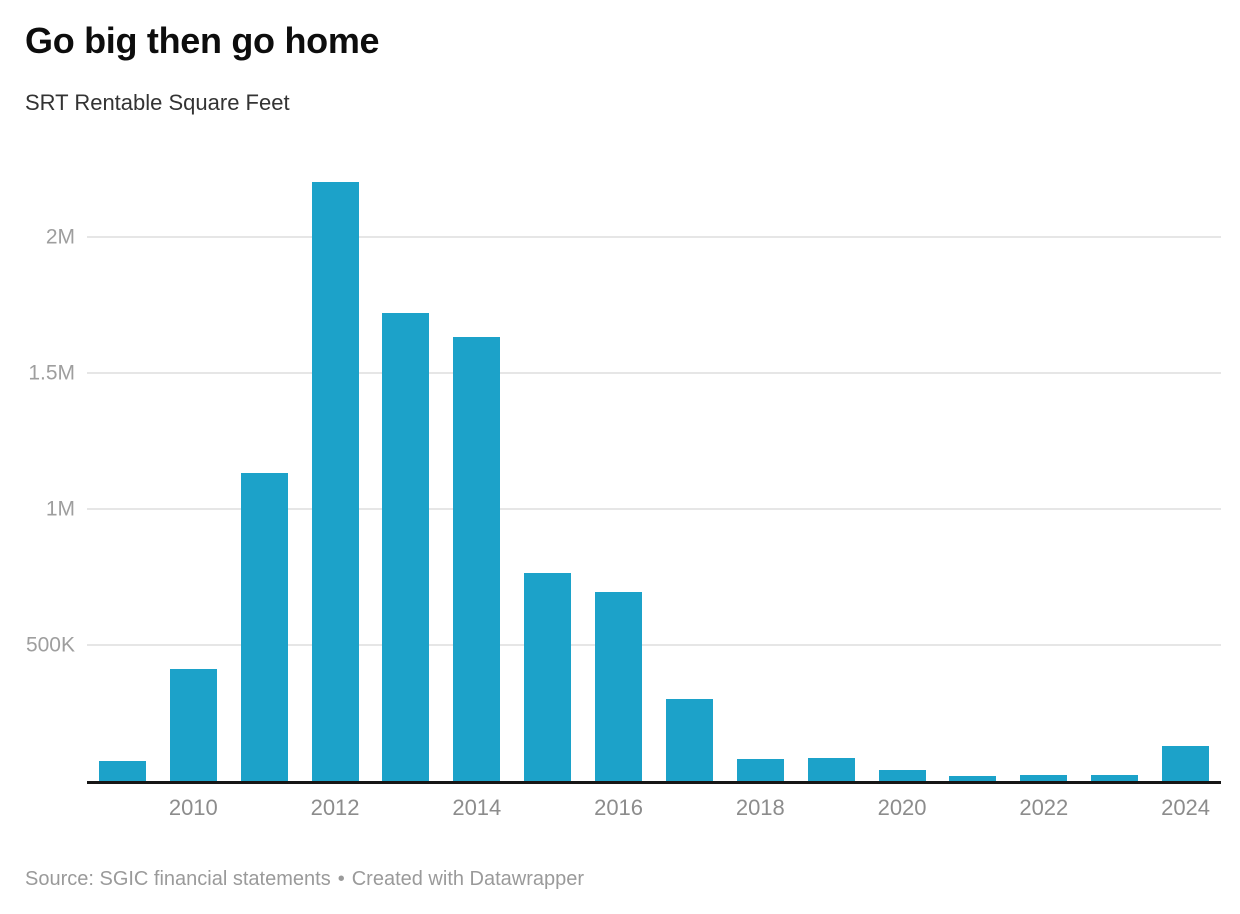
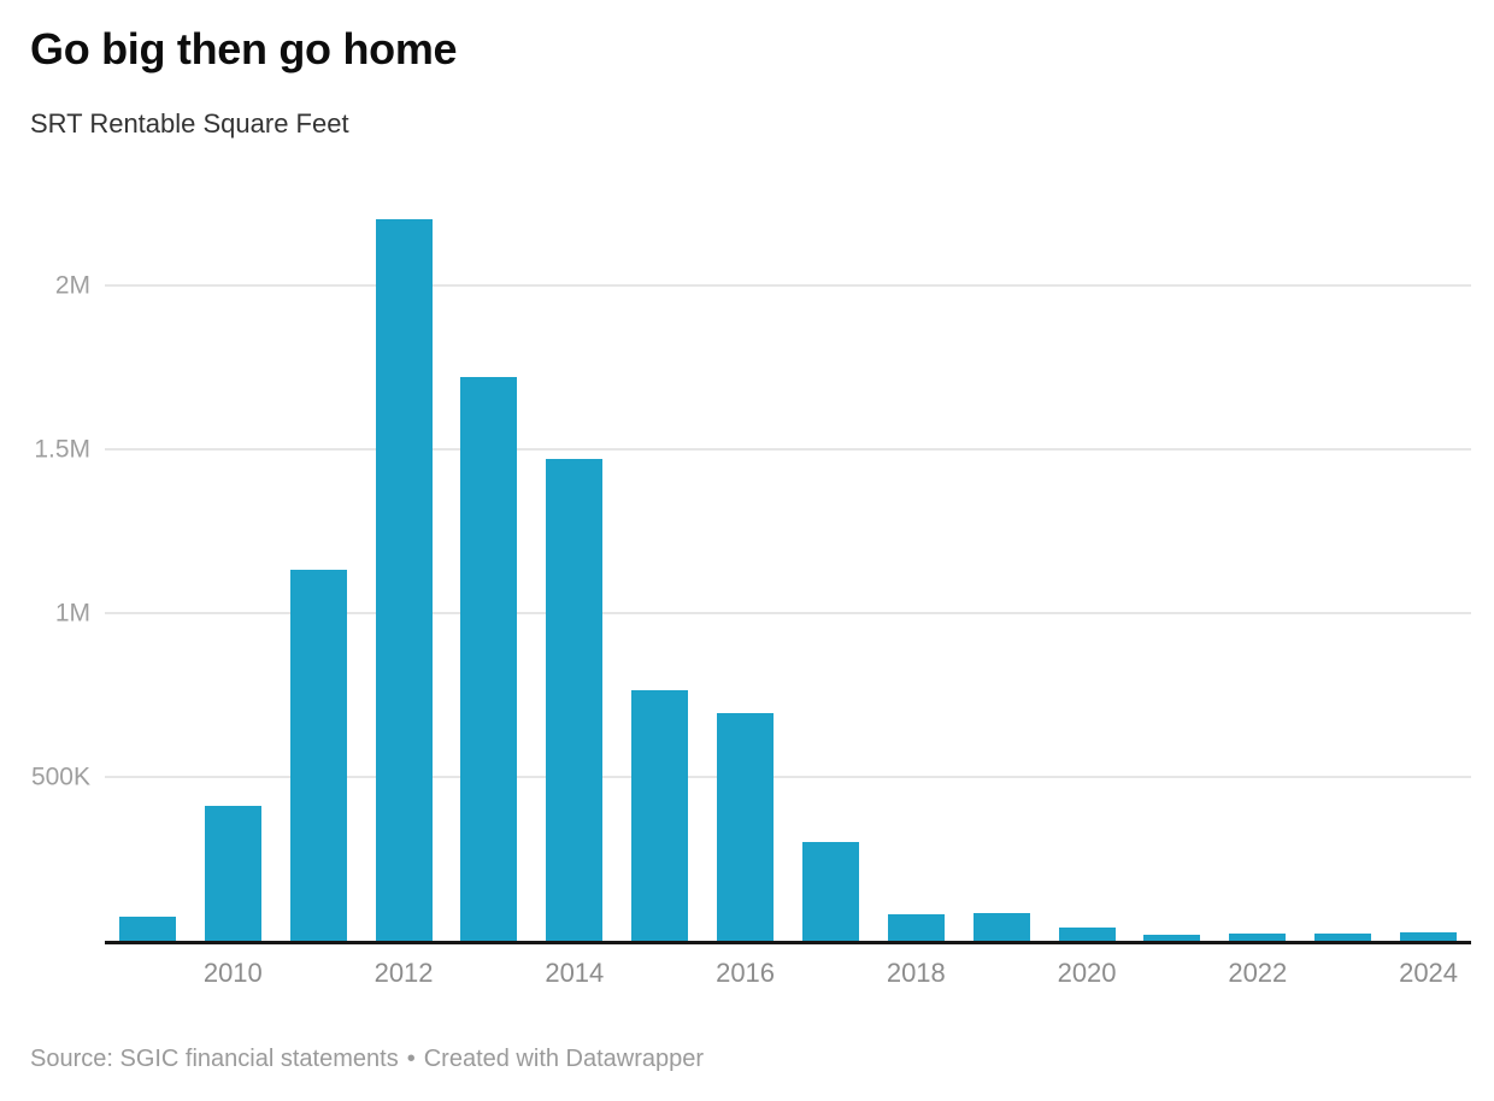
2014: 1.63M -> 1.47M
2024: 0.13M -> 0.02M
